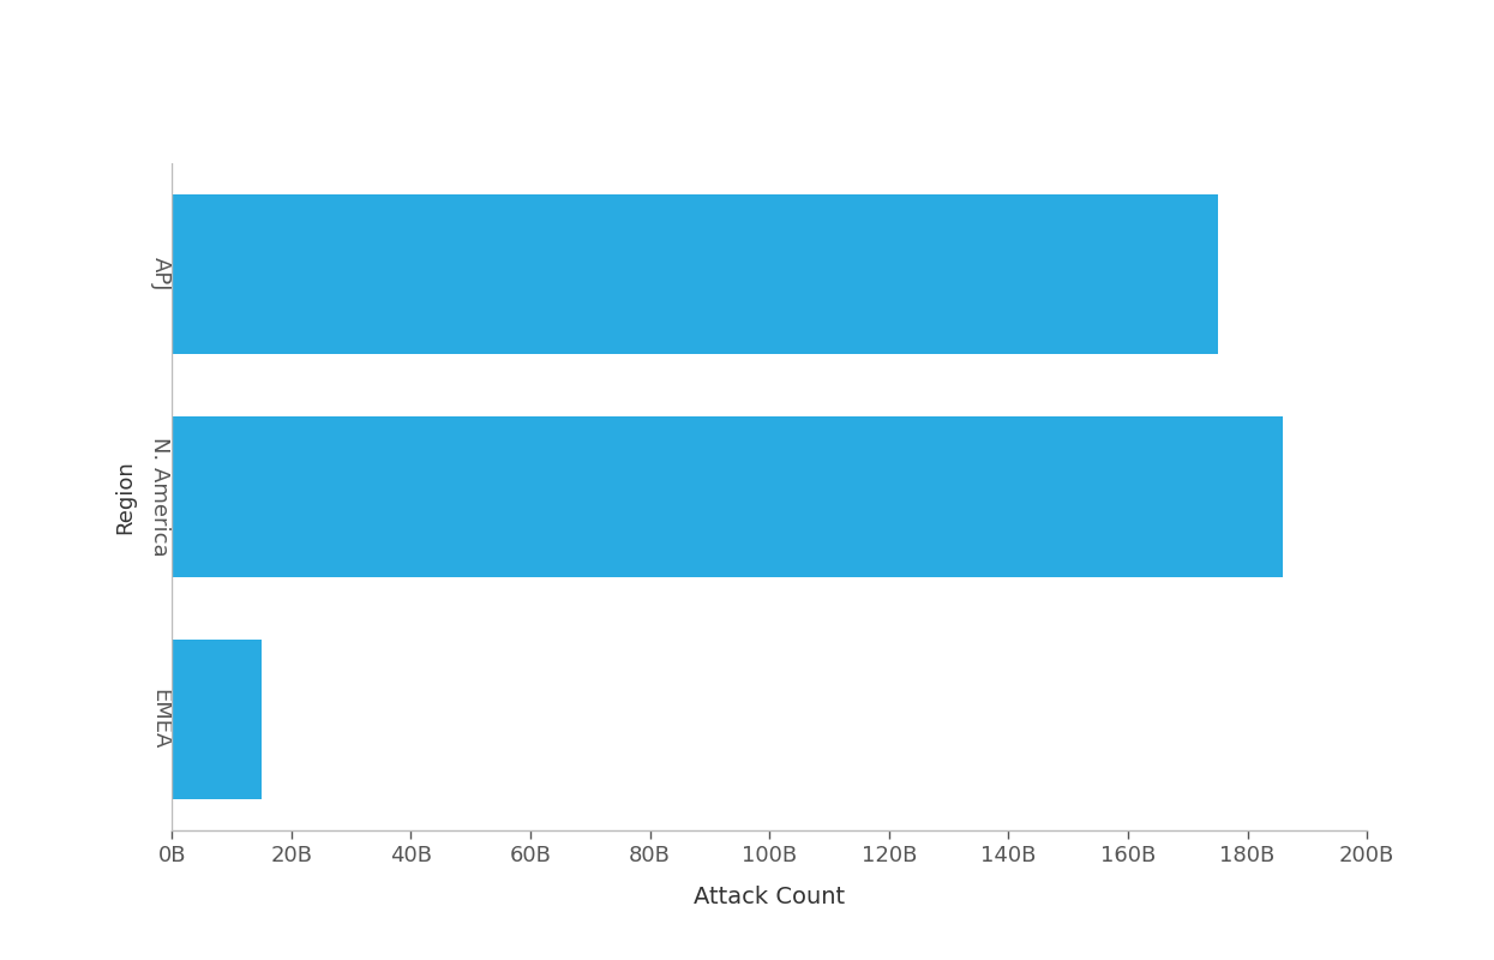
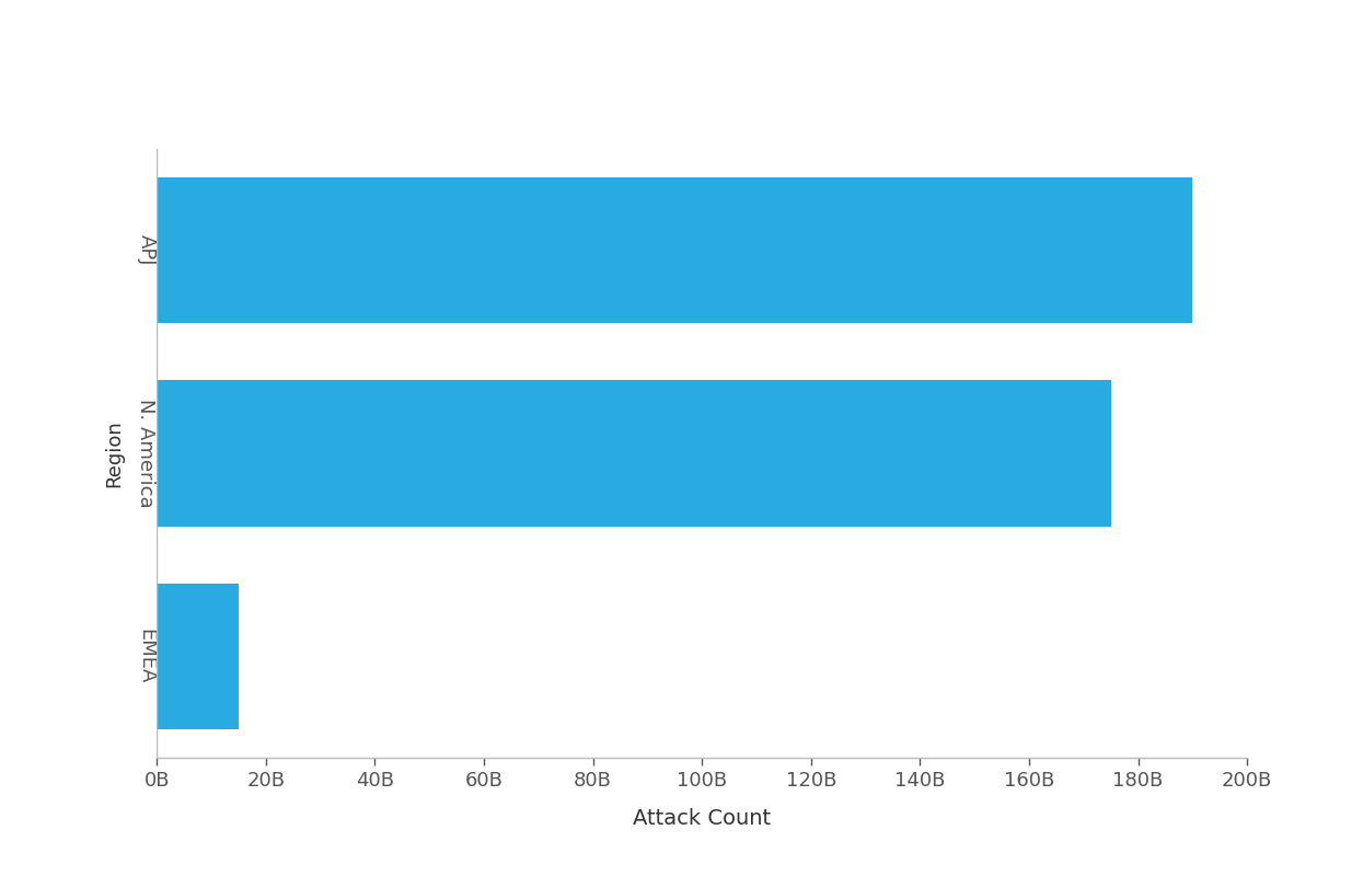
APJ: 175B -> 190B
N. America: 186B -> 175B
